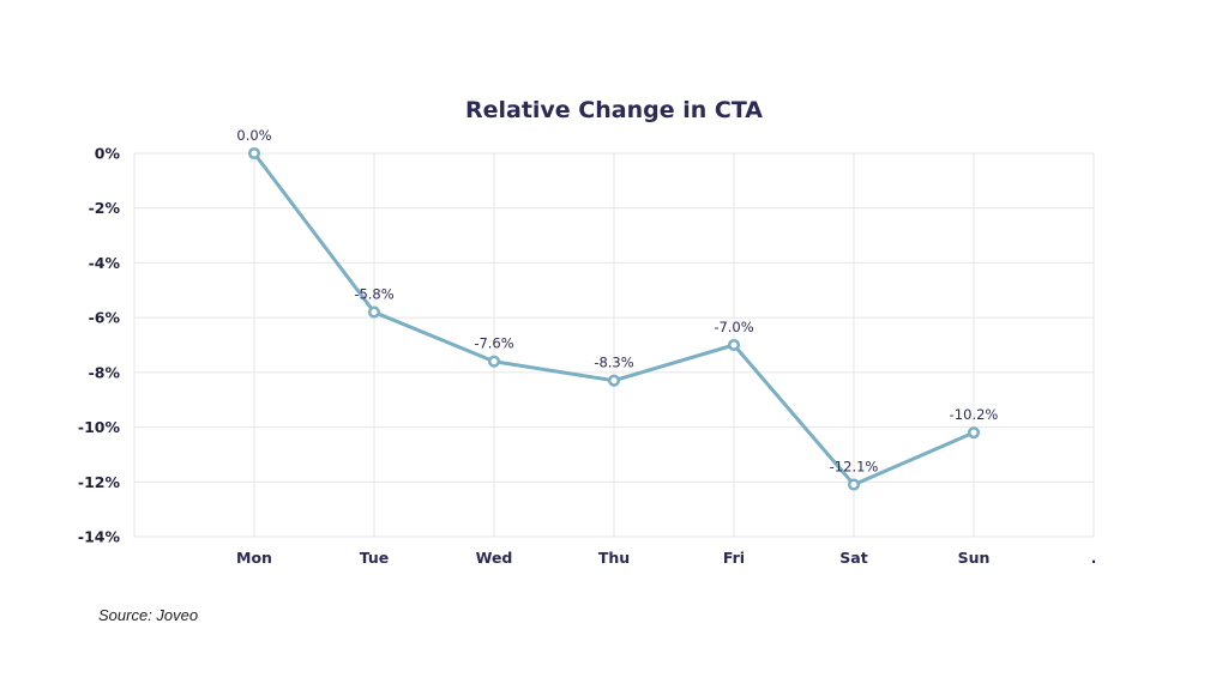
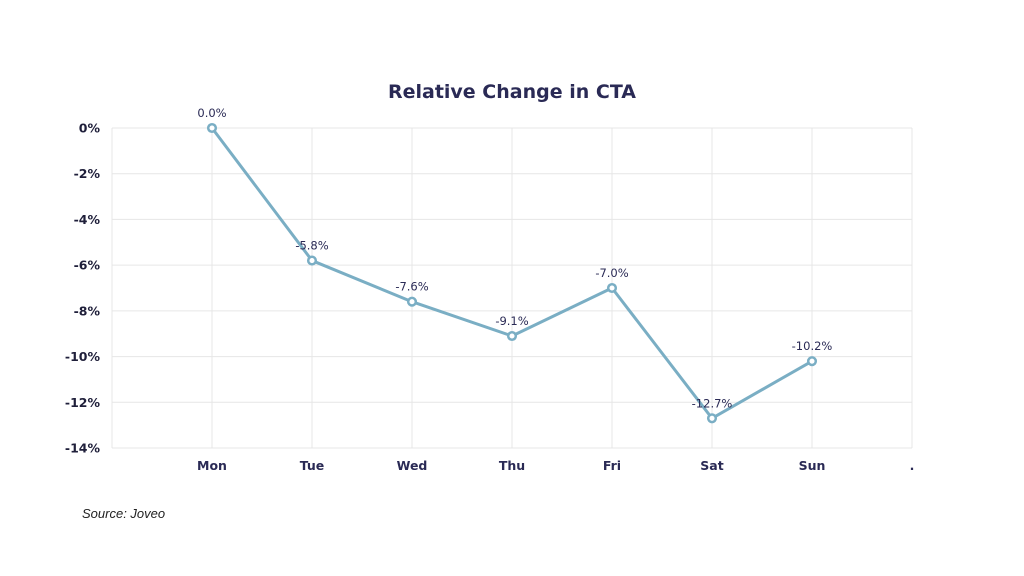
Thu: -8.3% -> -9.1%
Sat: -12.1% -> -12.7%
